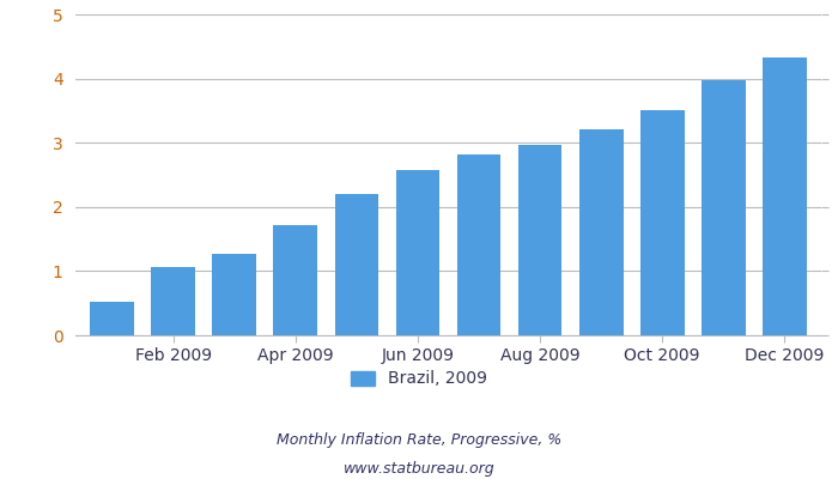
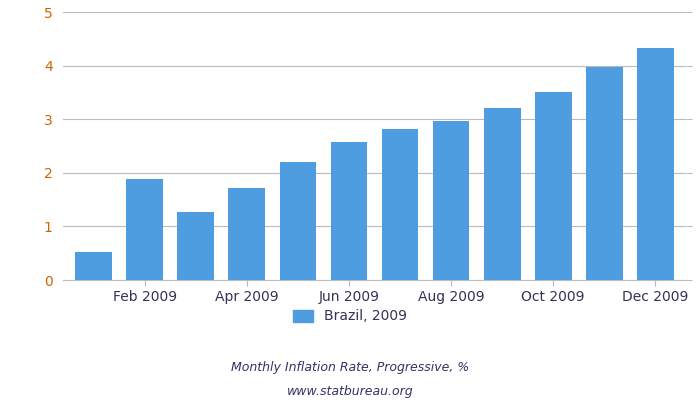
Feb 2009: 1.07 -> 1.88
